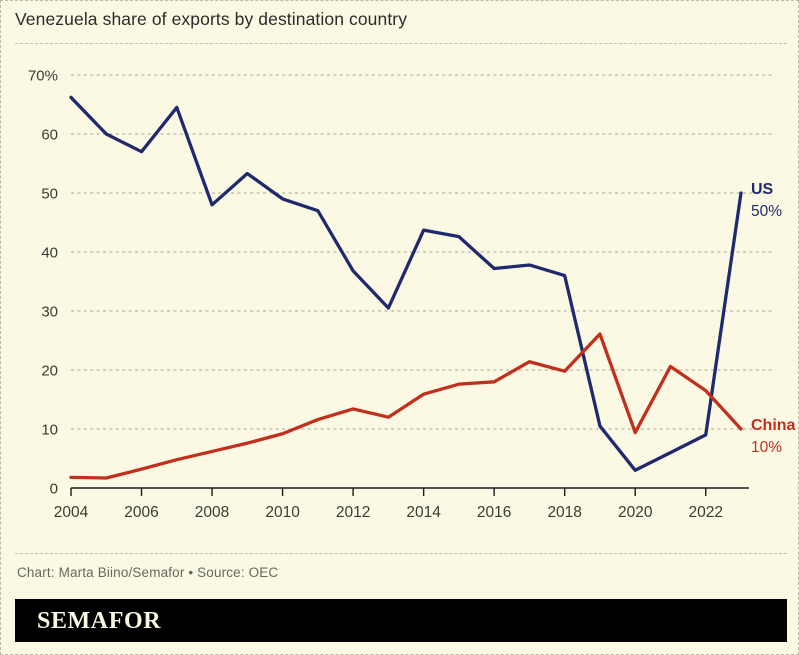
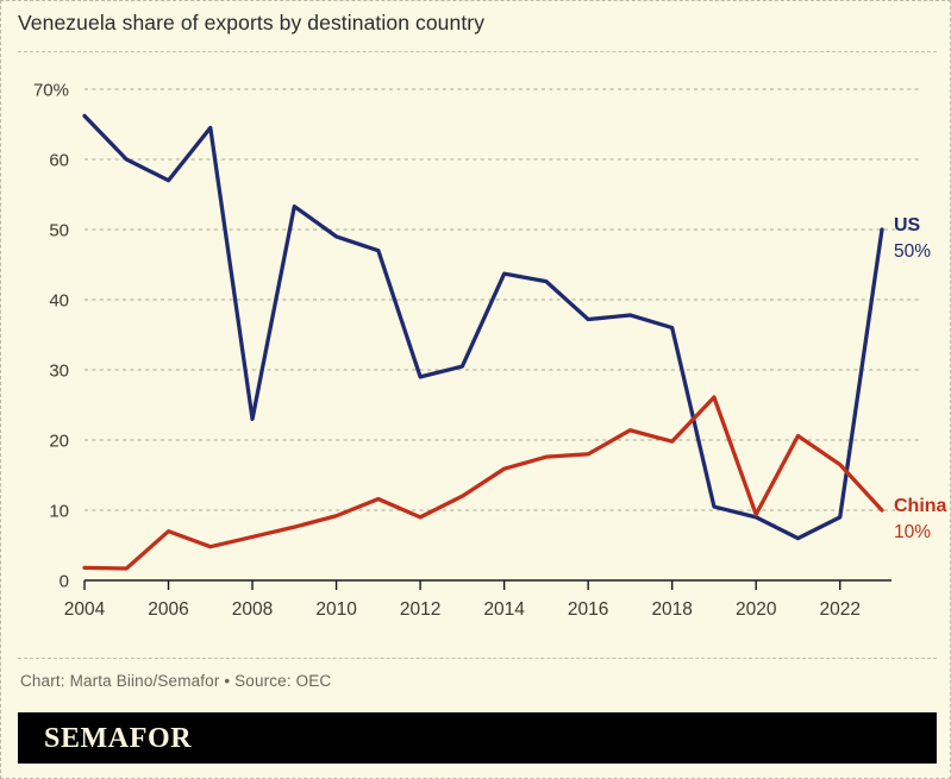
China/2006: 3% -> 7%
US/2008: 48% -> 23%
US/2012: 37% -> 29%
China/2012: 13% -> 9%
US/2020: 3% -> 9%
